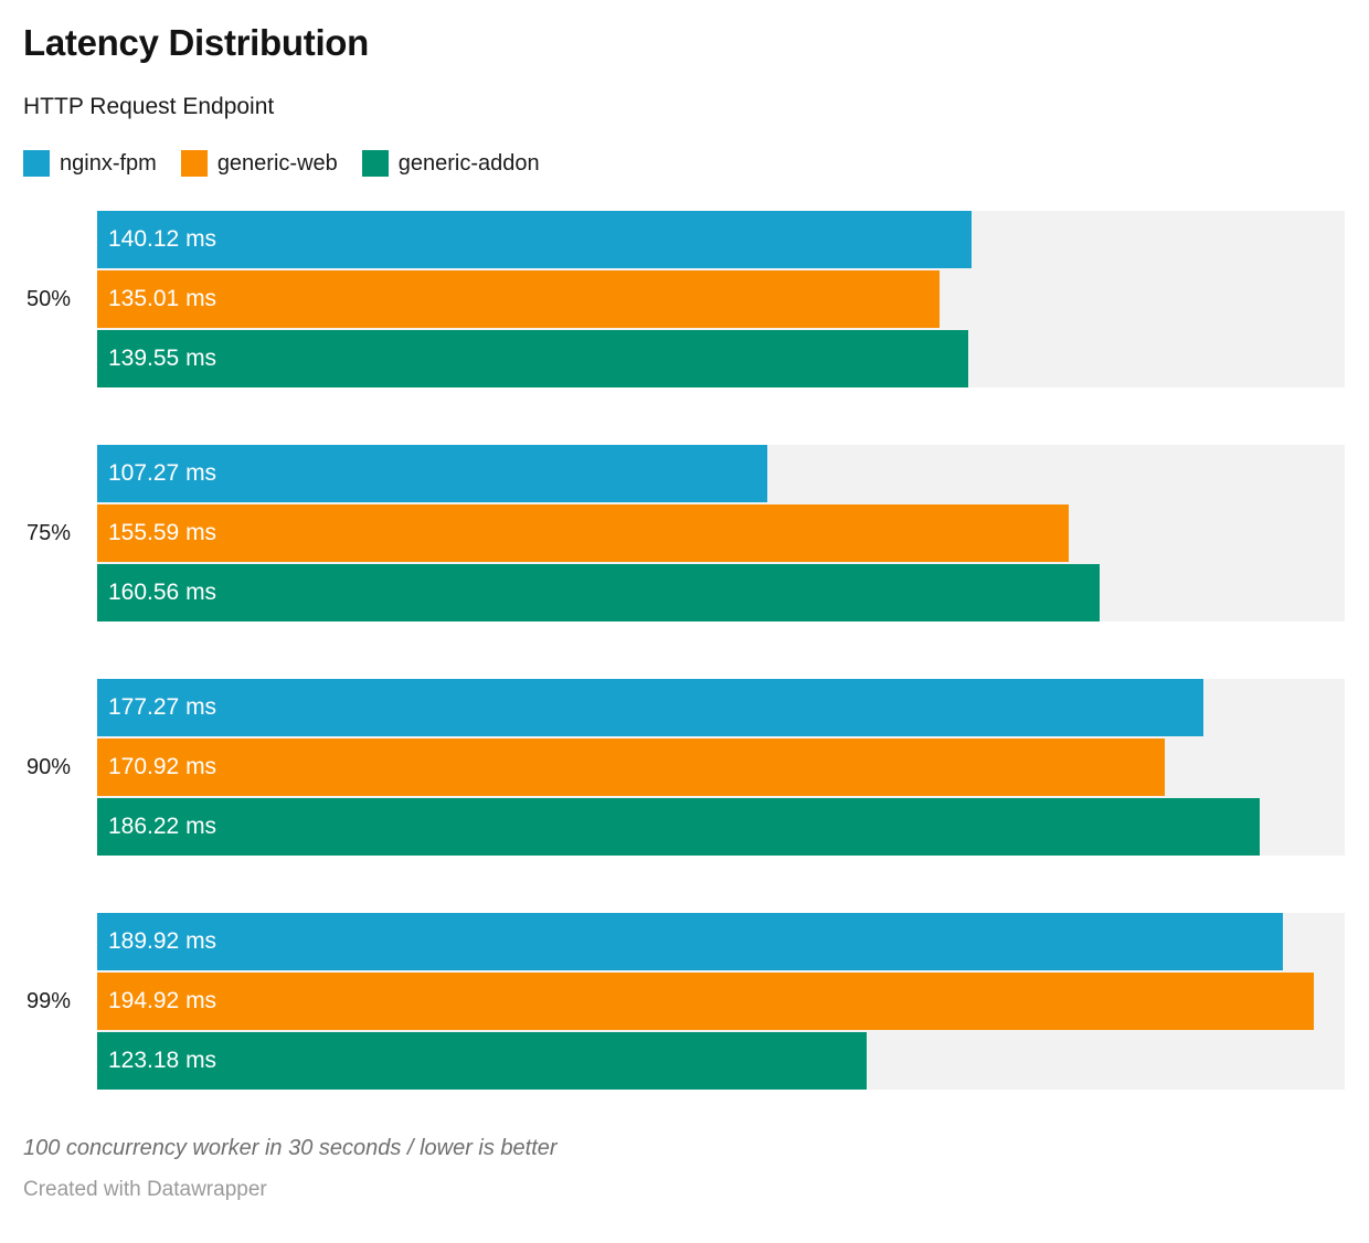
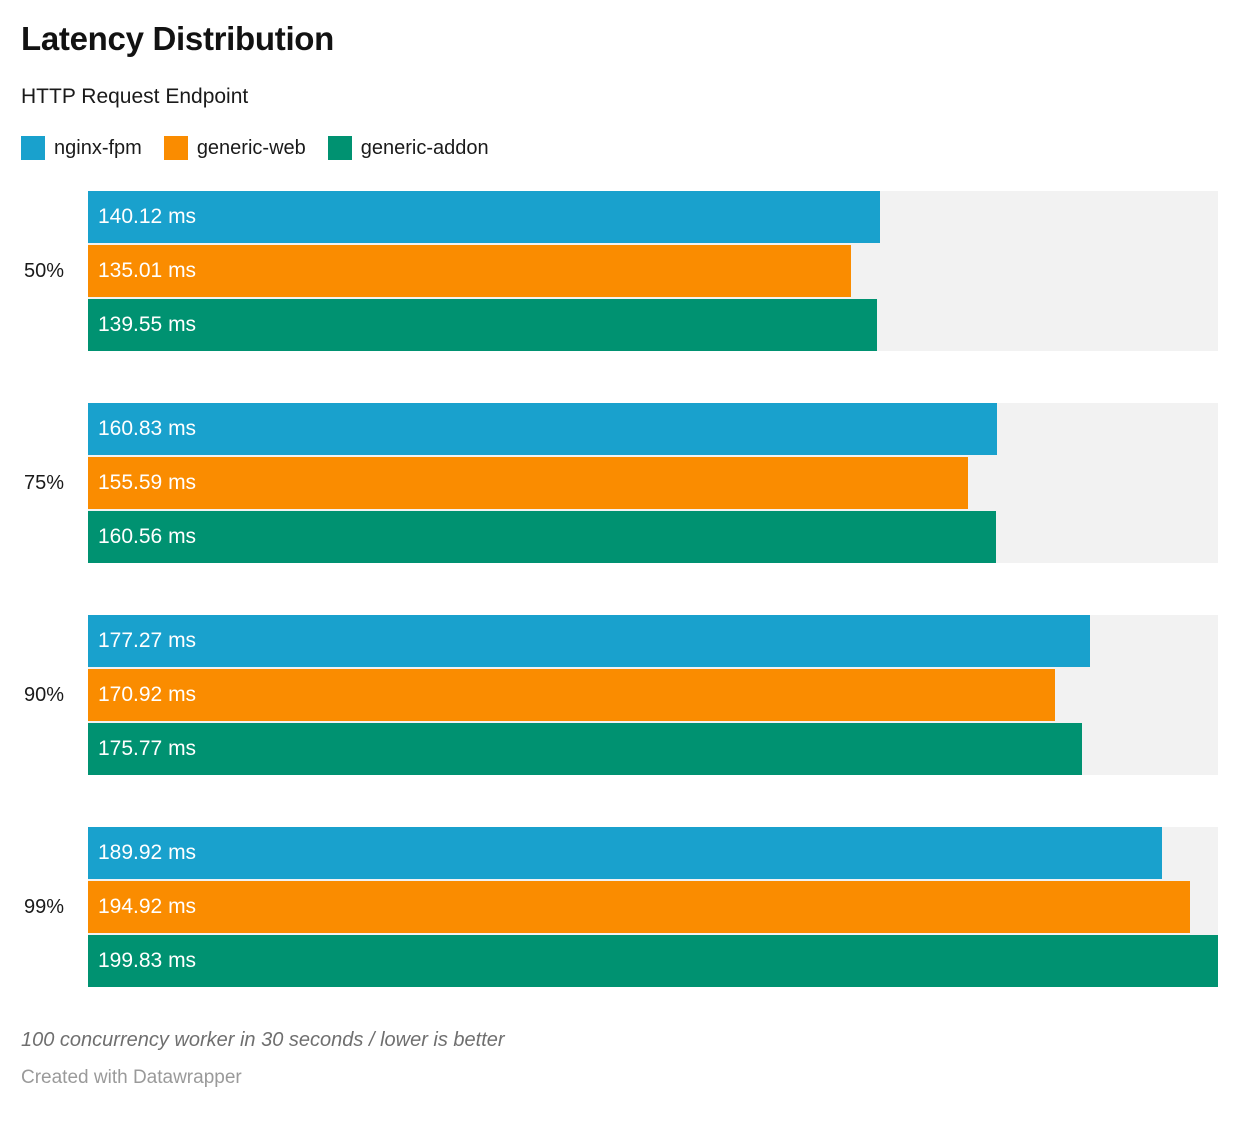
nginx-fpm/75%: 107.27 -> 160.83
generic-addon/90%: 186.22 -> 175.77
generic-addon/99%: 123.18 -> 199.83
